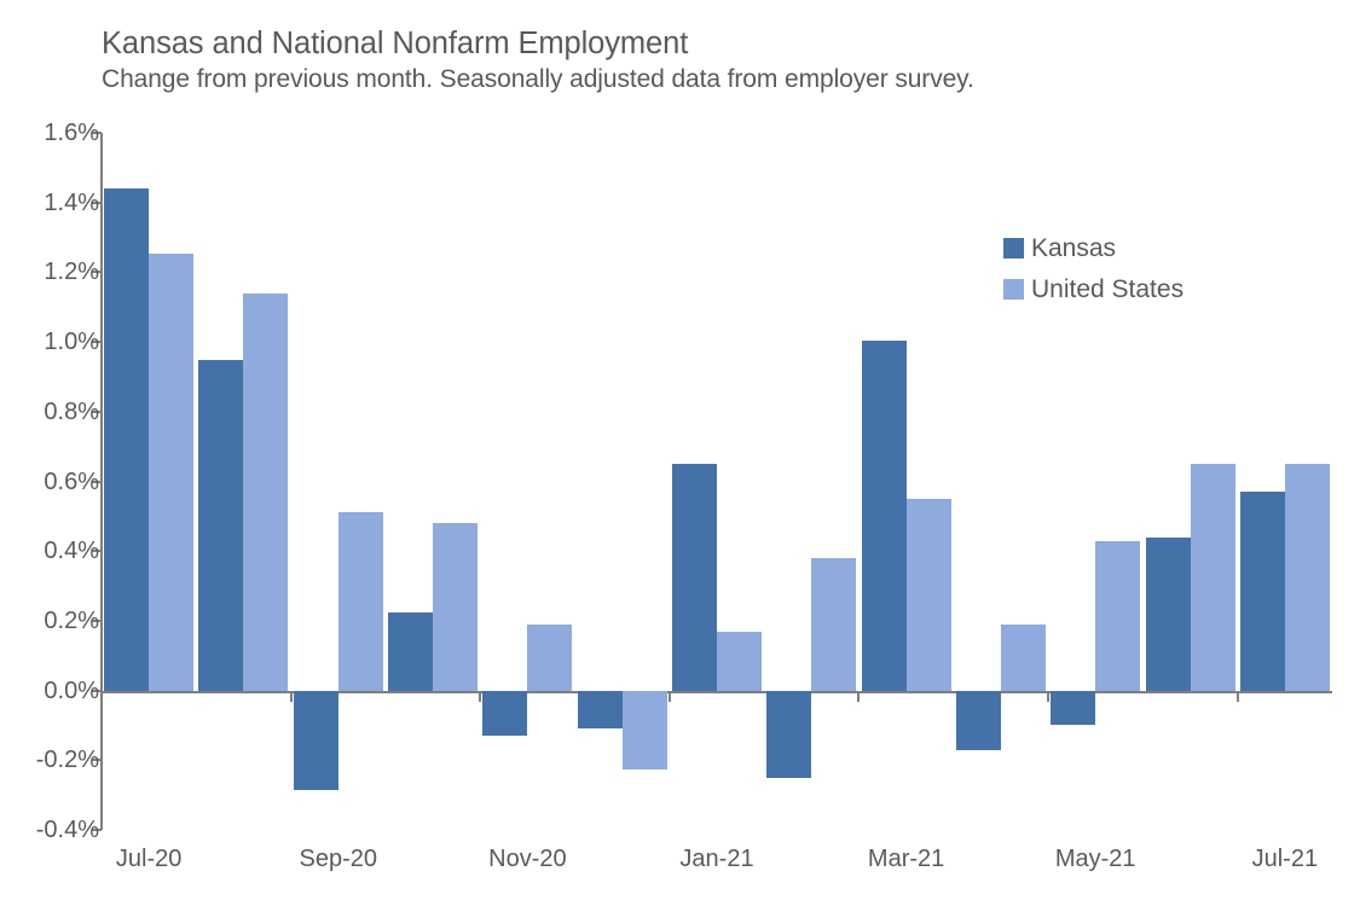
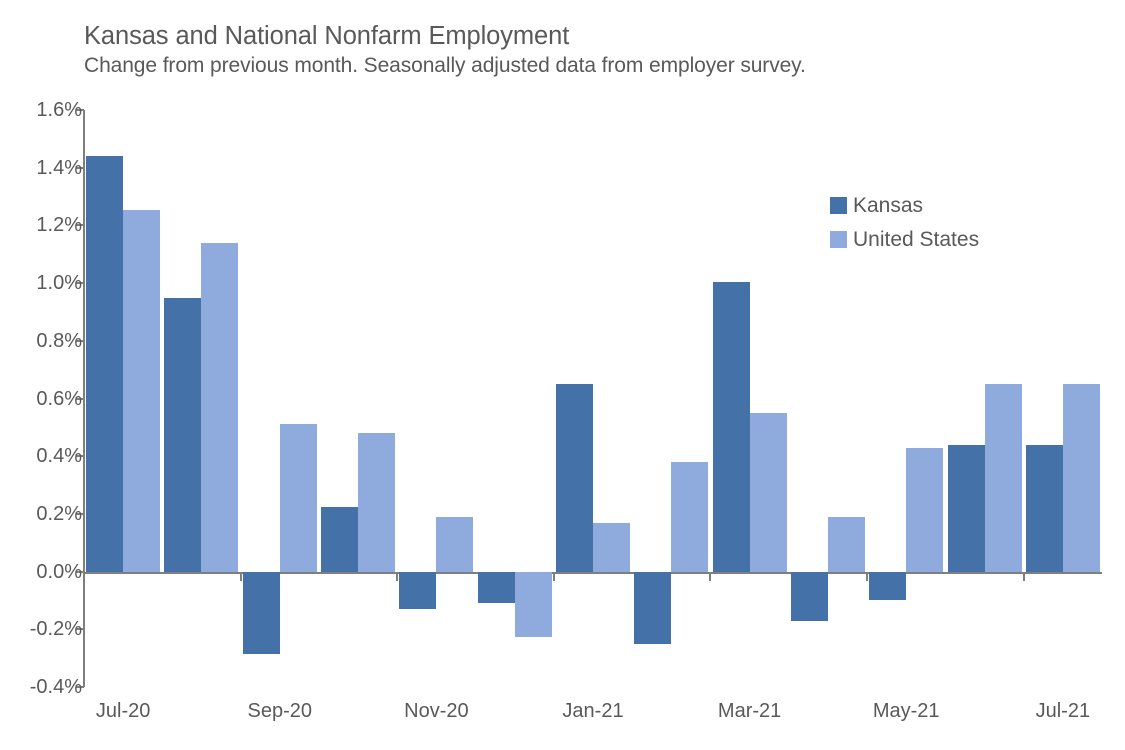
Kansas/Jul-21: 0.57% -> 0.44%
